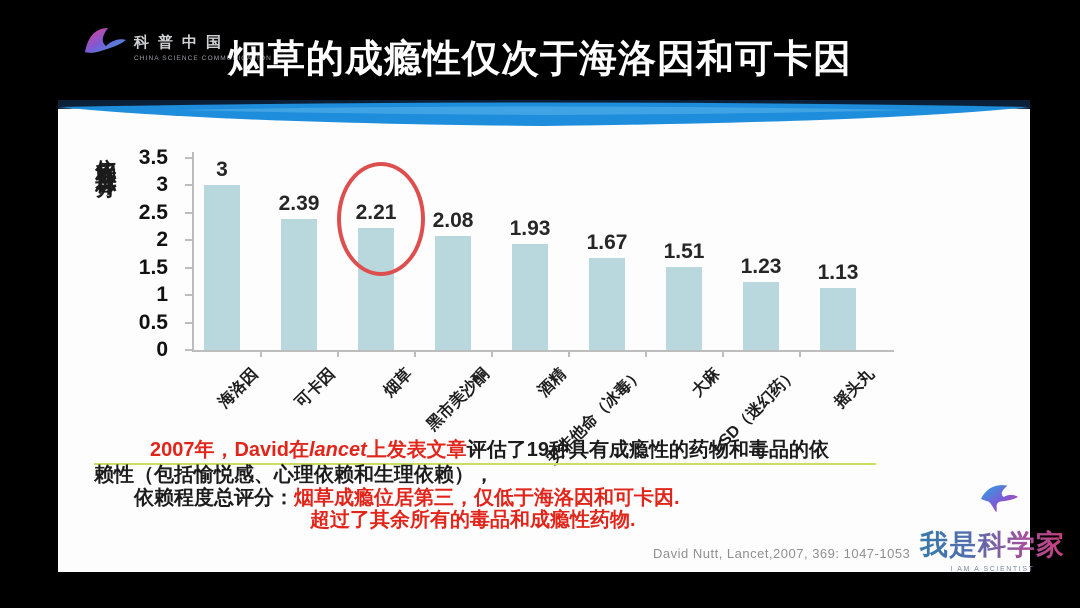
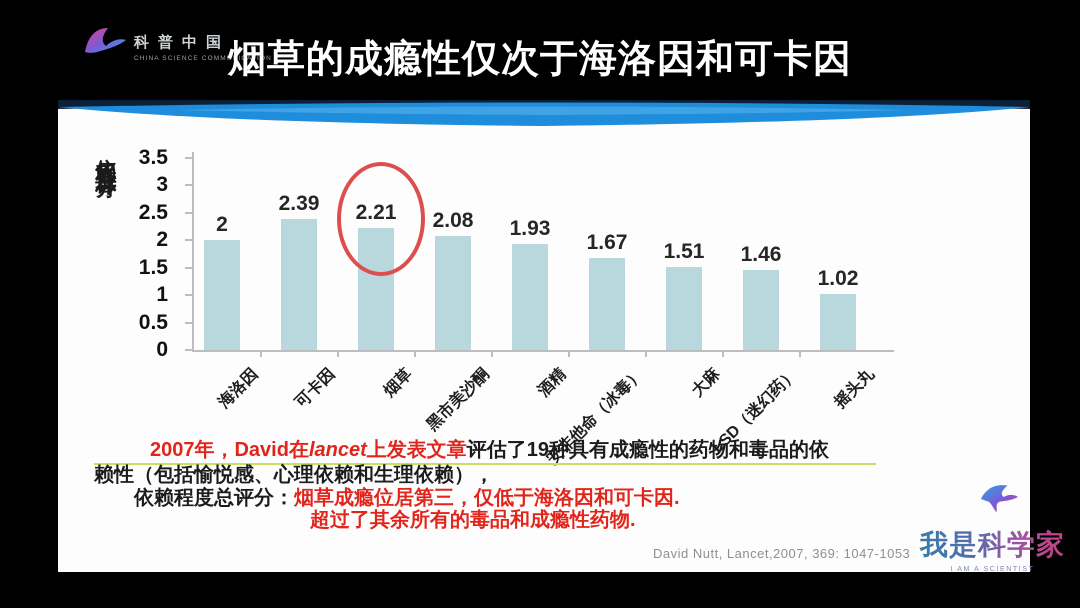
海洛因: 3 -> 2
LSD（迷幻药）: 1.23 -> 1.46
摇头丸: 1.13 -> 1.02
